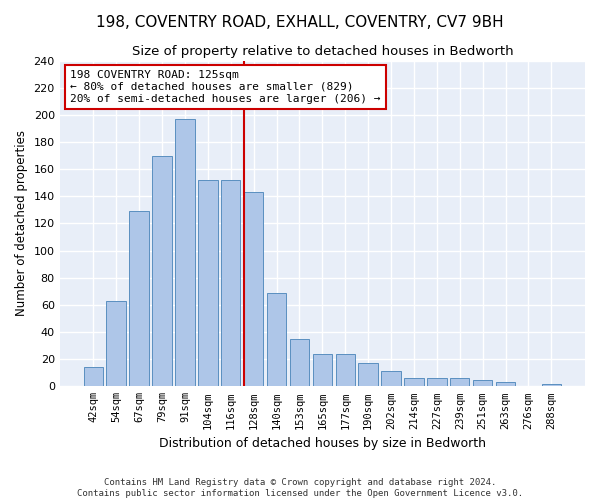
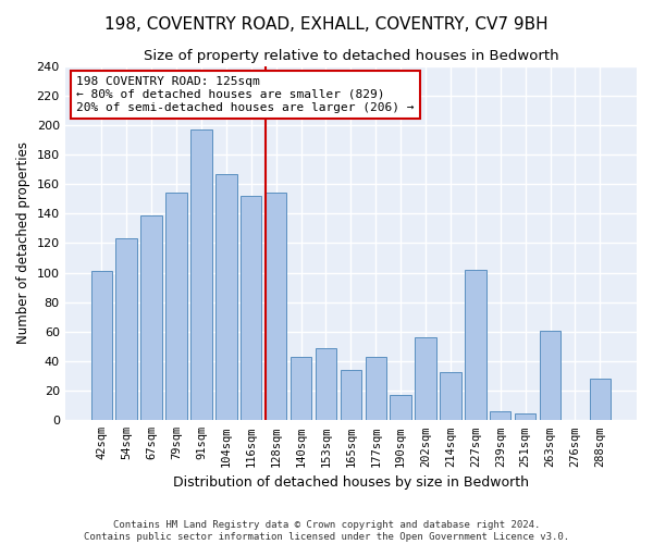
42sqm: 14 -> 101
54sqm: 63 -> 123
67sqm: 129 -> 139
79sqm: 170 -> 154
104sqm: 152 -> 167
128sqm: 143 -> 154
140sqm: 69 -> 43
153sqm: 35 -> 49
165sqm: 24 -> 34
177sqm: 24 -> 43
202sqm: 11 -> 56
214sqm: 6 -> 33
227sqm: 6 -> 102
263sqm: 3 -> 61
288sqm: 2 -> 28
